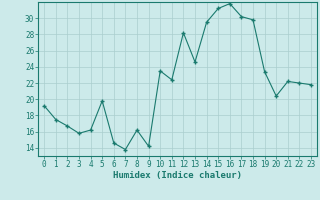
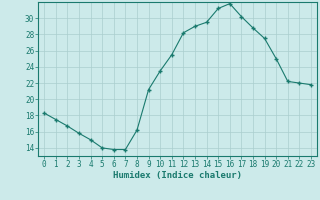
0: 19.2 -> 18.3
4: 16.2 -> 15.0
5: 19.8 -> 14.0
6: 14.6 -> 13.8
9: 14.2 -> 21.2
11: 22.4 -> 25.5
13: 24.6 -> 29.0
18: 29.8 -> 28.8
19: 23.4 -> 27.5
20: 20.4 -> 25.0
